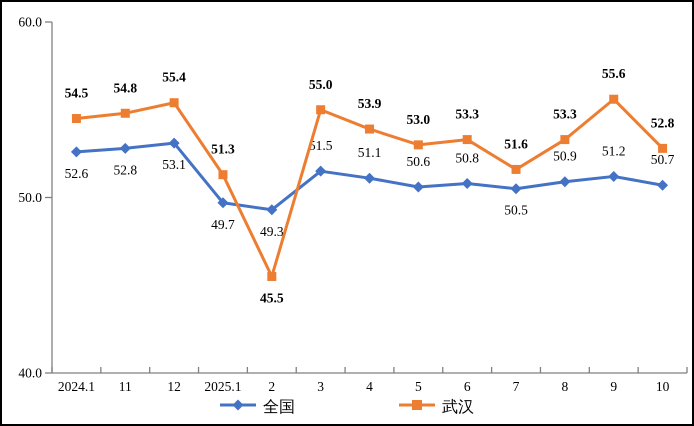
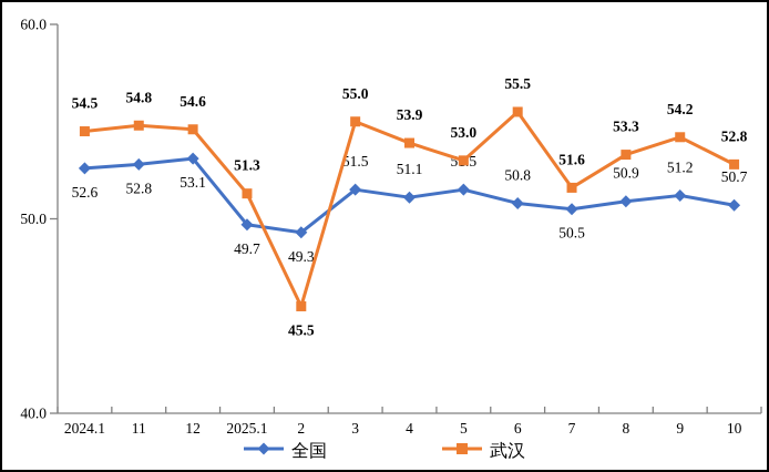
武汉/12: 55.4 -> 54.6
全国/5: 50.6 -> 51.5
武汉/6: 53.3 -> 55.5
武汉/9: 55.6 -> 54.2
